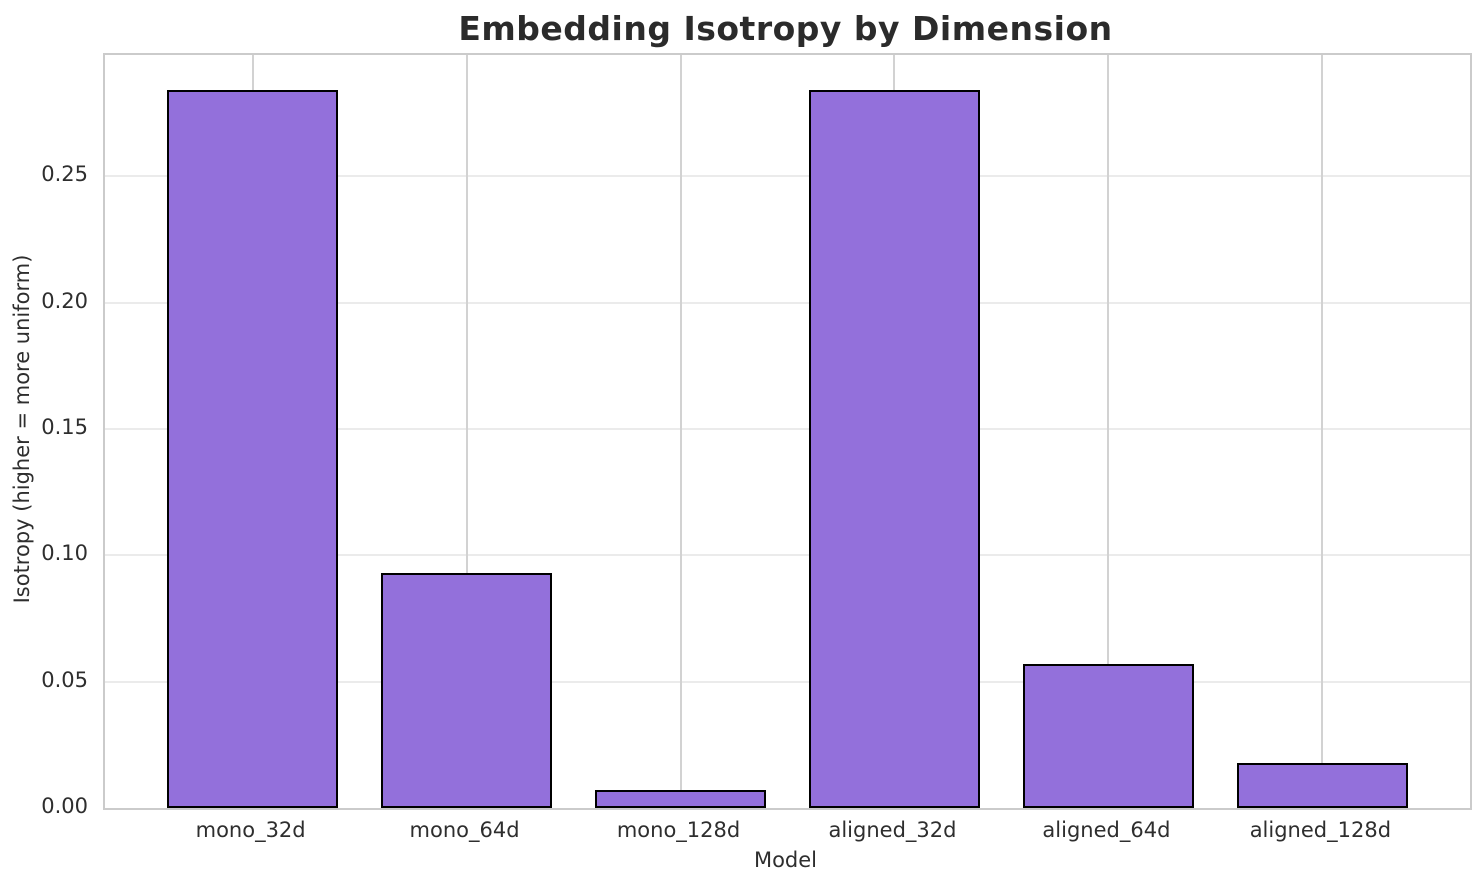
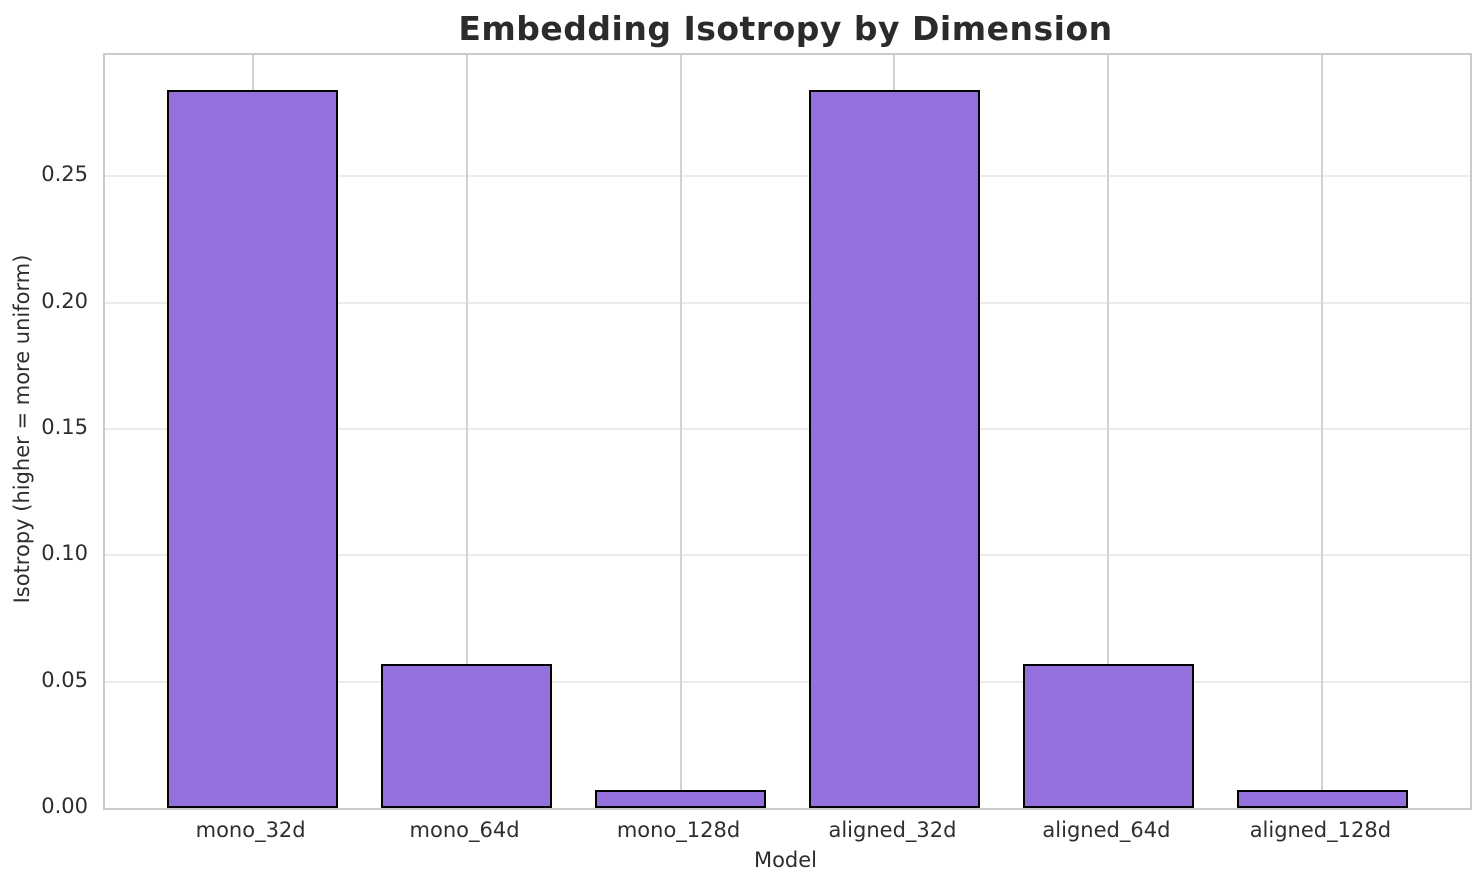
mono_64d: 0.093 -> 0.057
aligned_128d: 0.018 -> 0.007
